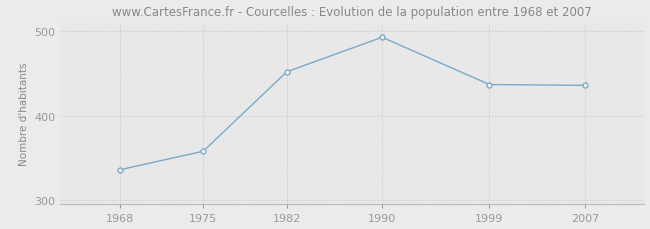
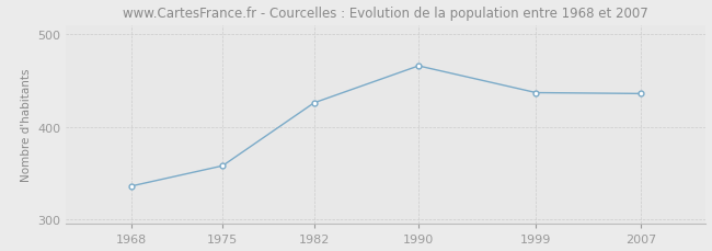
1982: 452 -> 426
1990: 493 -> 466
